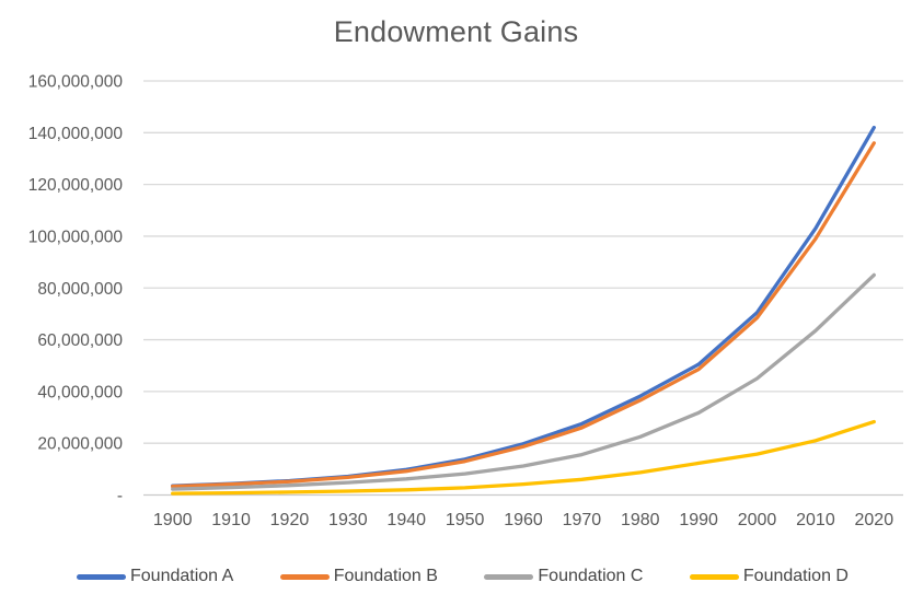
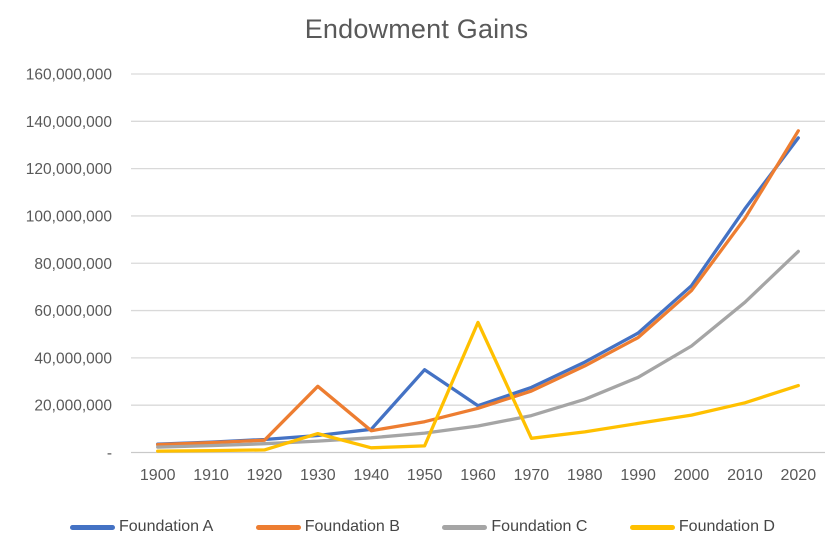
Foundation B/1930: 7000000 -> 28000000
Foundation D/1930: 2000000 -> 8000000
Foundation A/1950: 14000000 -> 35000000
Foundation D/1960: 4000000 -> 55000000
Foundation A/2020: 142000000 -> 133000000
